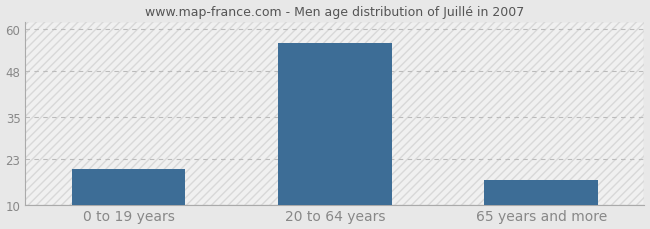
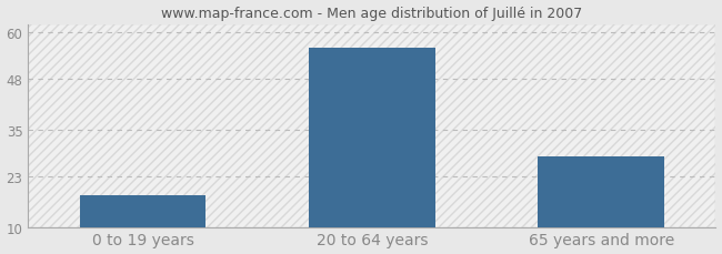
0 to 19 years: 20 -> 18
65 years and more: 17 -> 28
